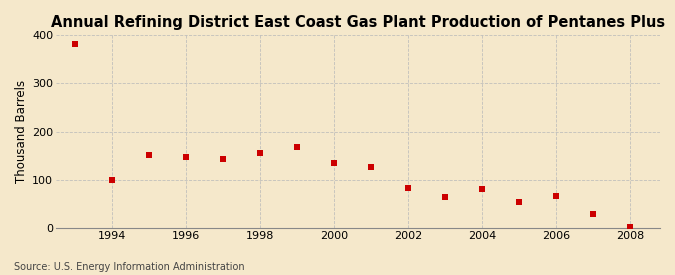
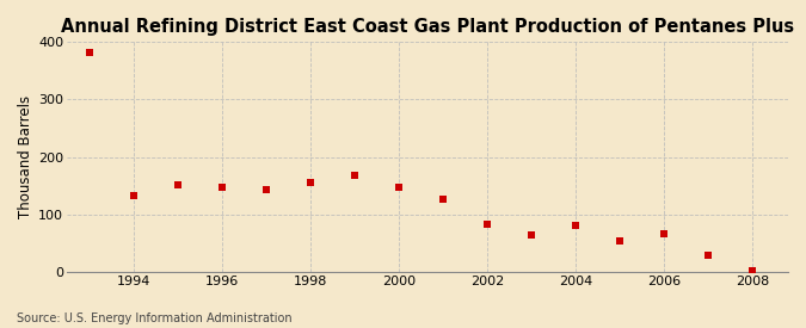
1994: 100 -> 133
2000: 135 -> 148
